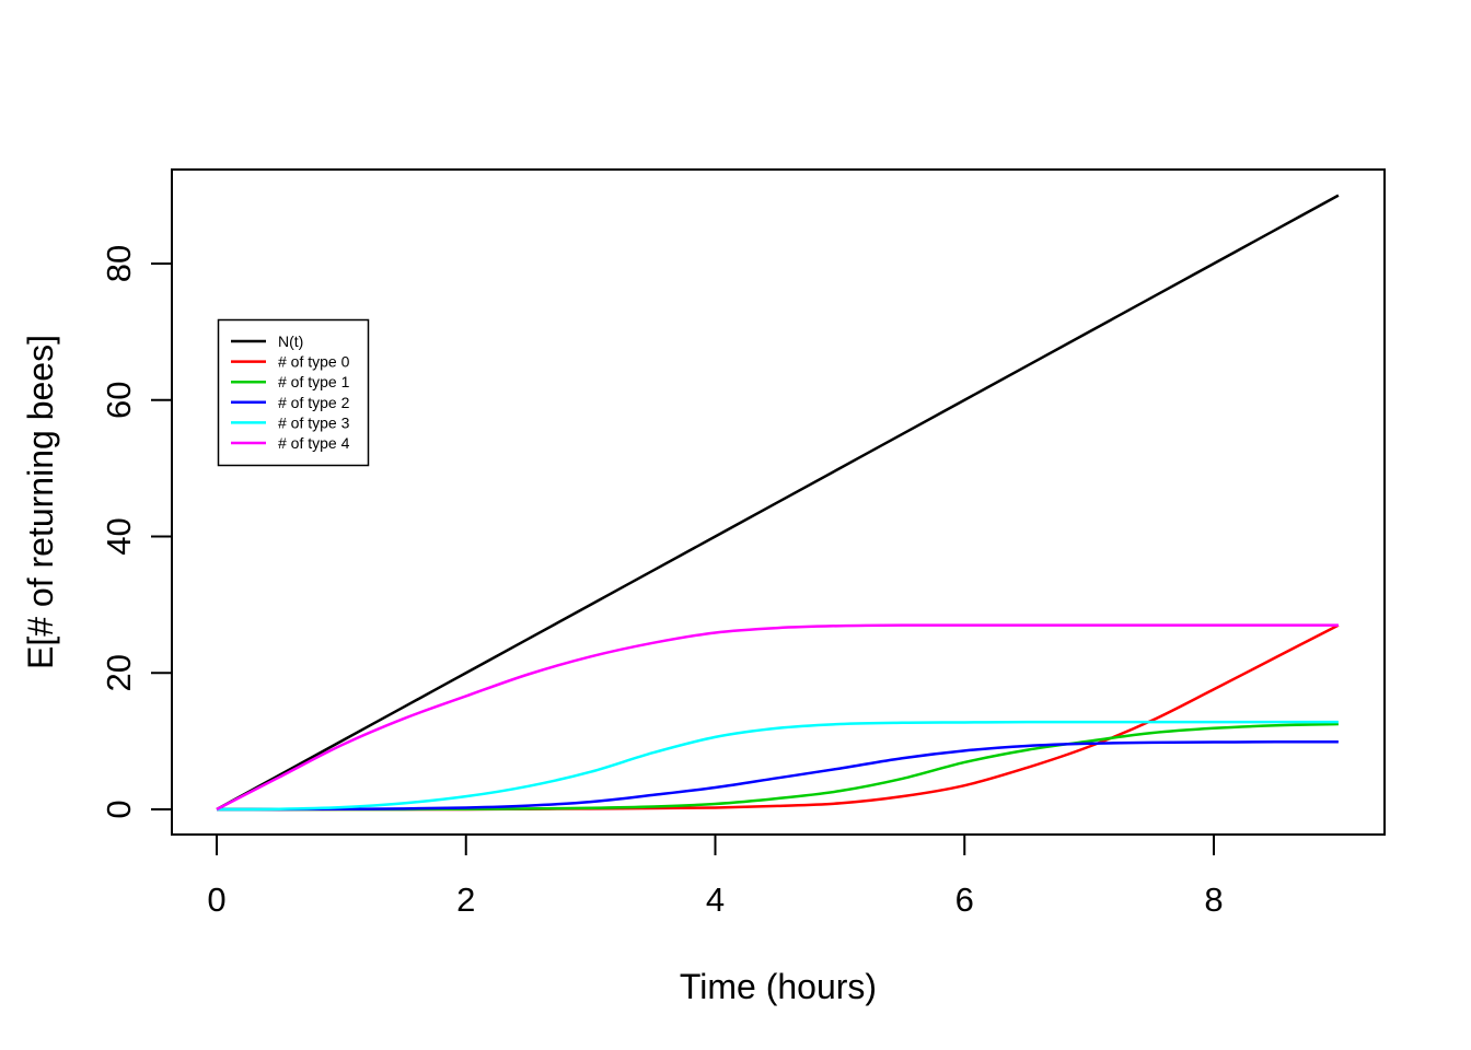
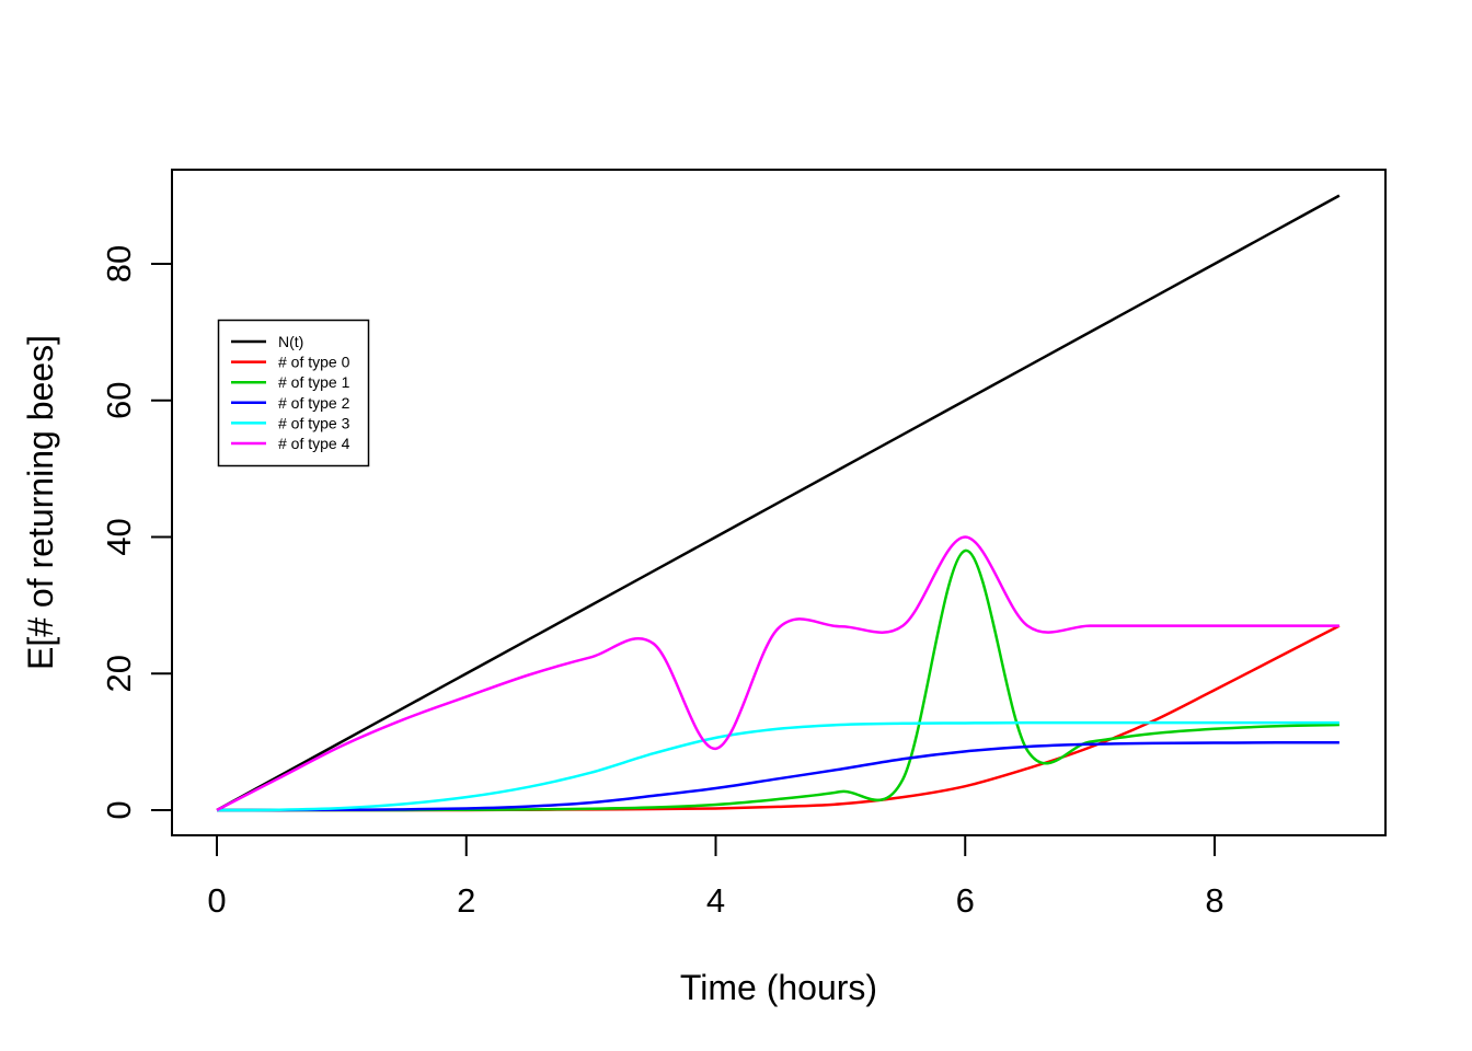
# of type 4/4: 26 -> 9
# of type 1/6: 7 -> 38
# of type 4/6: 27 -> 40
